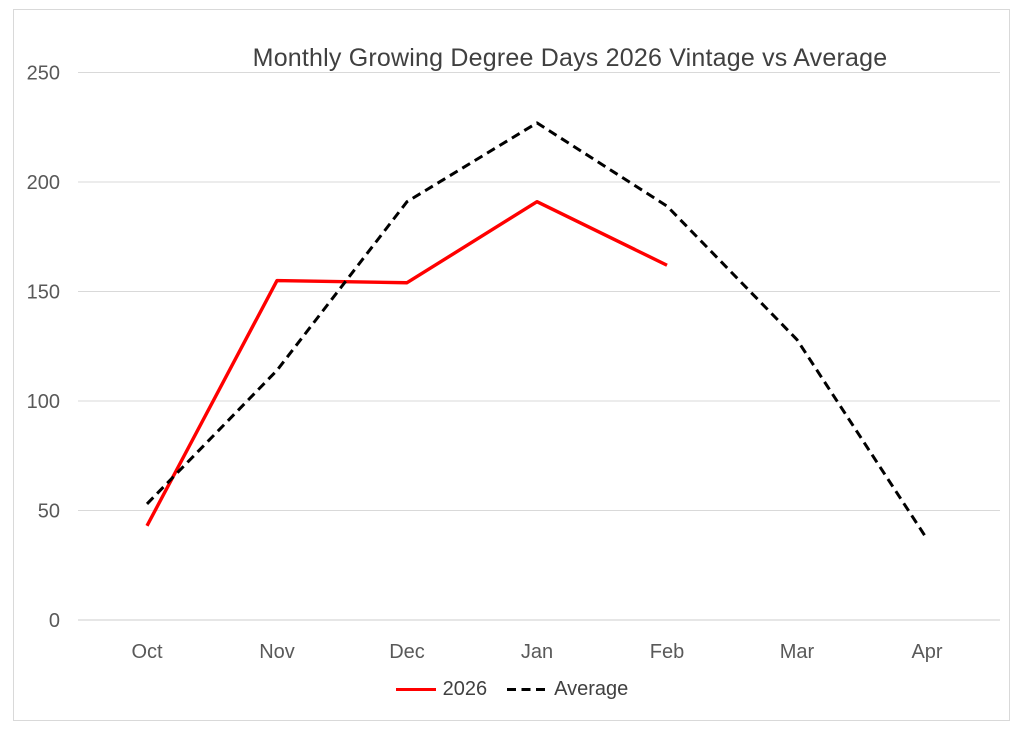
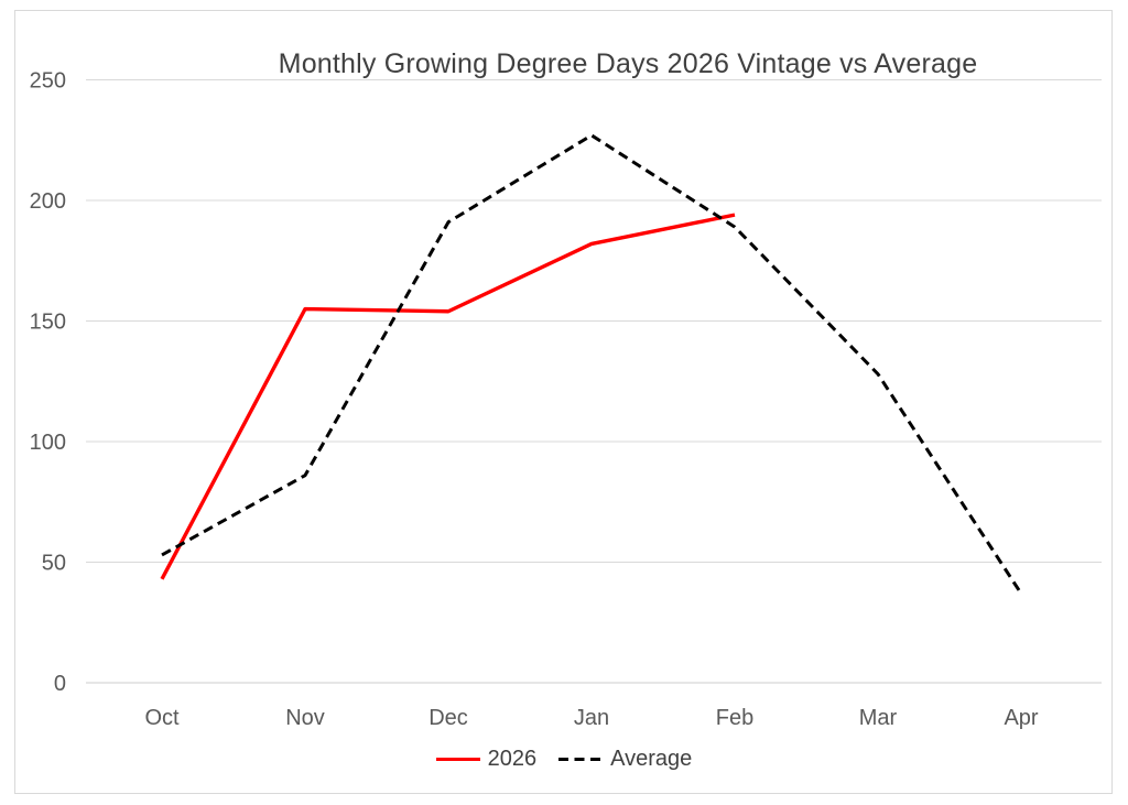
Average/Nov: 114 -> 86
2026/Jan: 191 -> 182
2026/Feb: 162 -> 194
